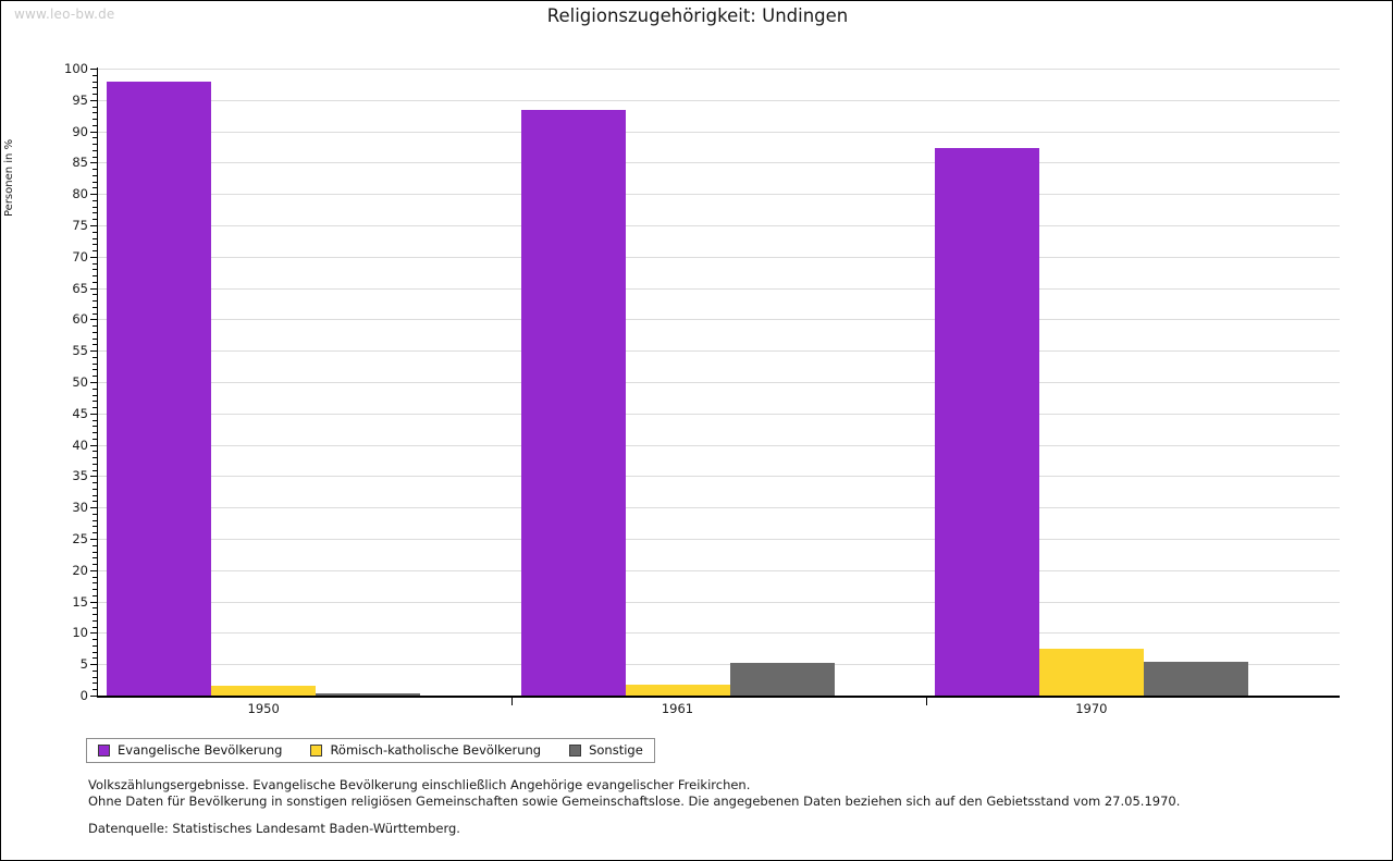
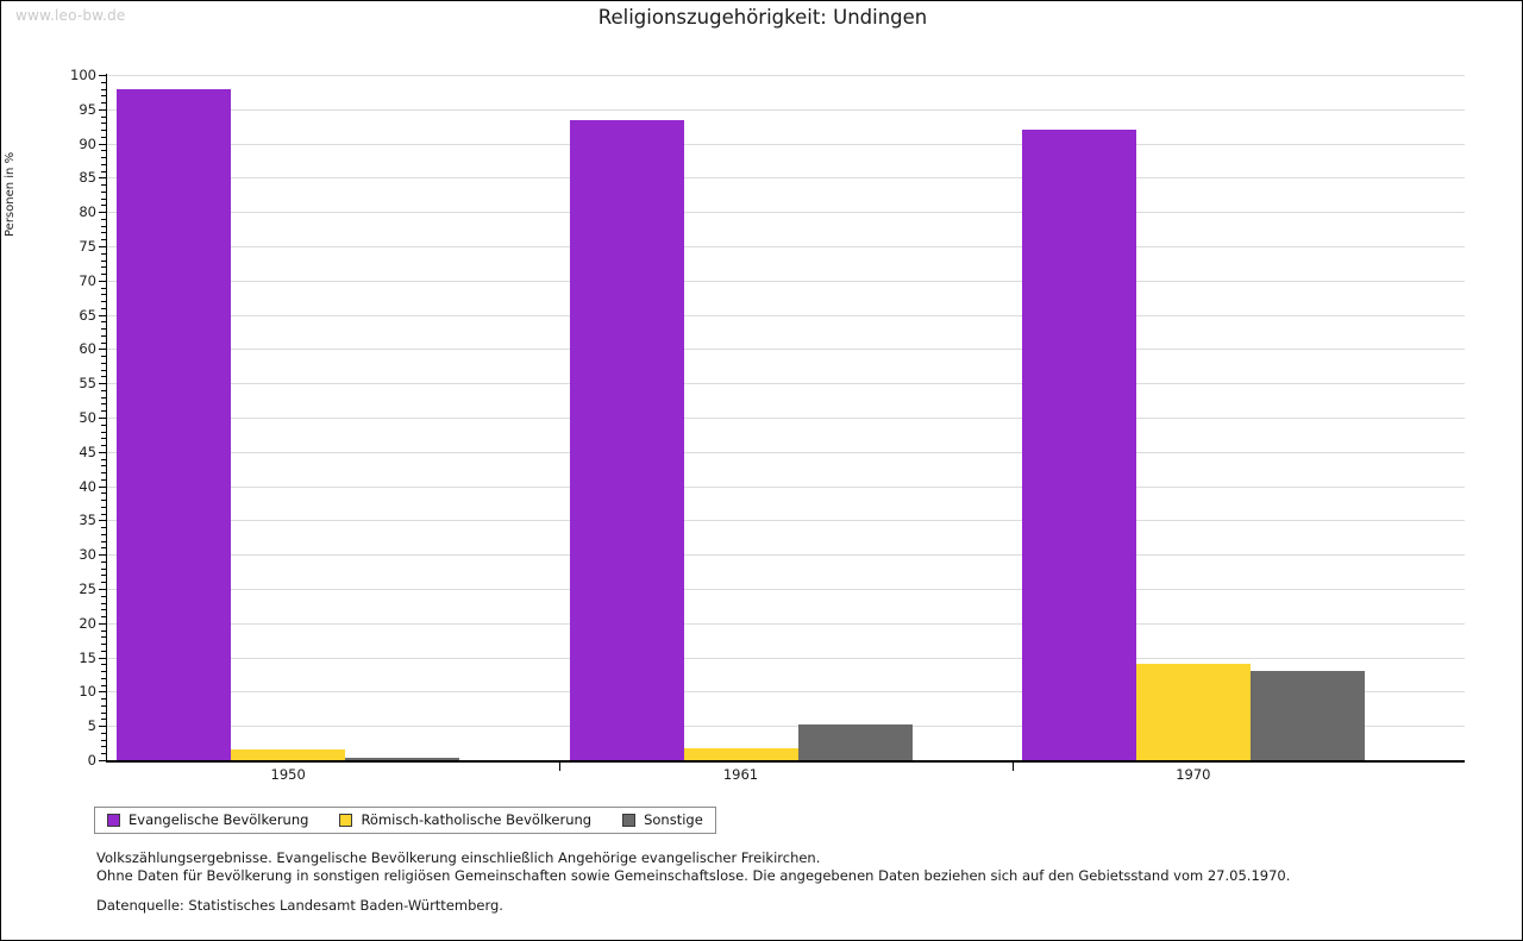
Evangelische Bevölkerung/1970: 87 -> 92
Römisch-katholische Bevölkerung/1970: 8 -> 14
Sonstige/1970: 5 -> 13
